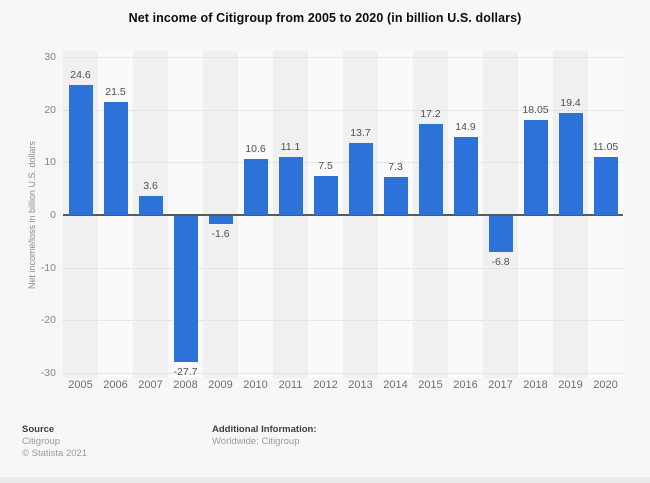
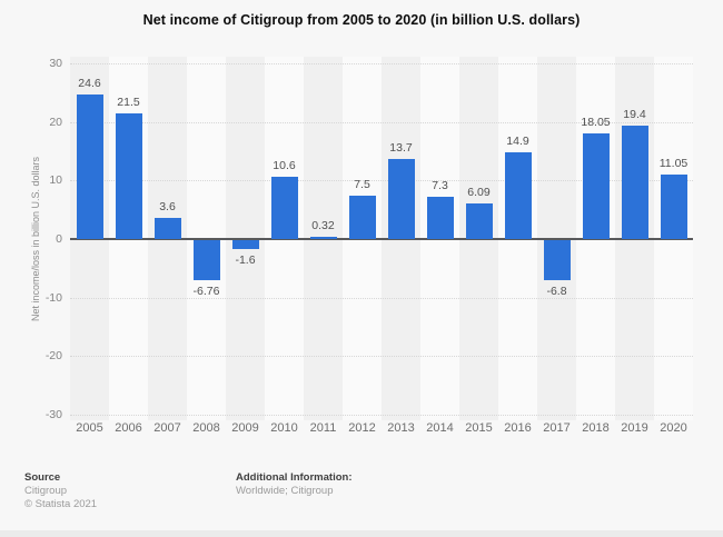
2008: -27.7 -> -6.76
2011: 11.1 -> 0.32
2015: 17.2 -> 6.09
